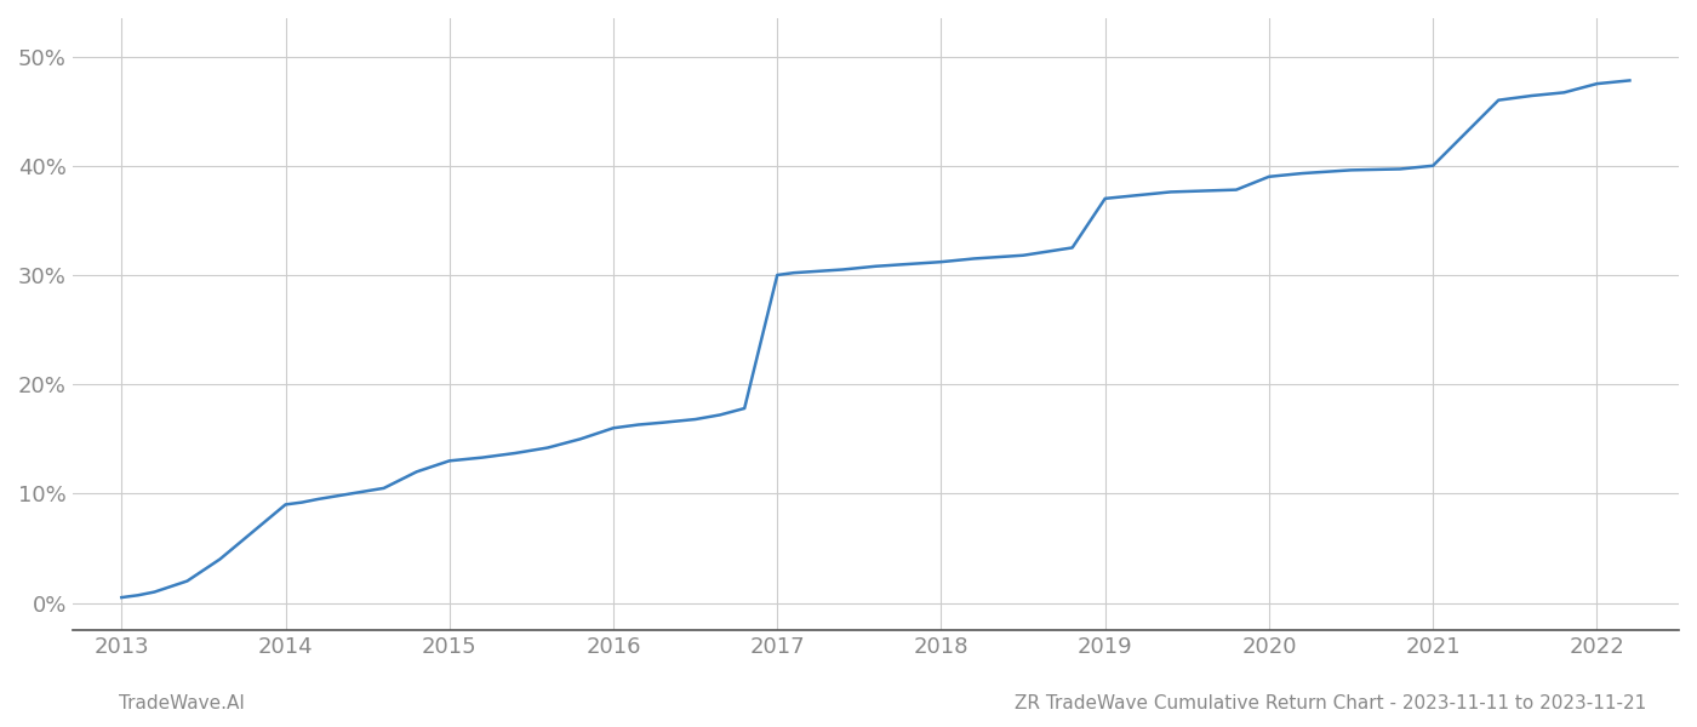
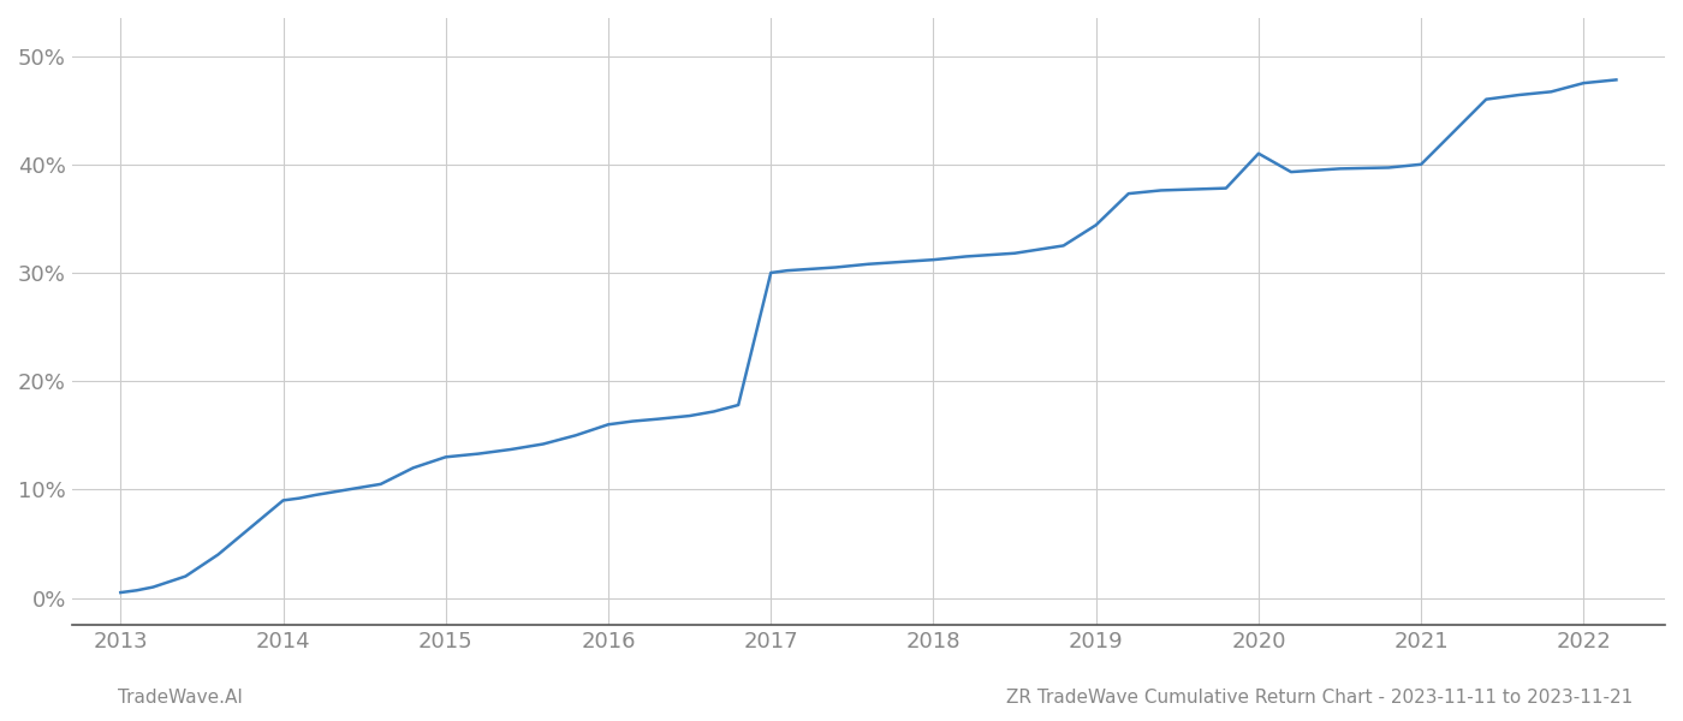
2019: 37.0% -> 34.4%
2020: 39.0% -> 41.0%
